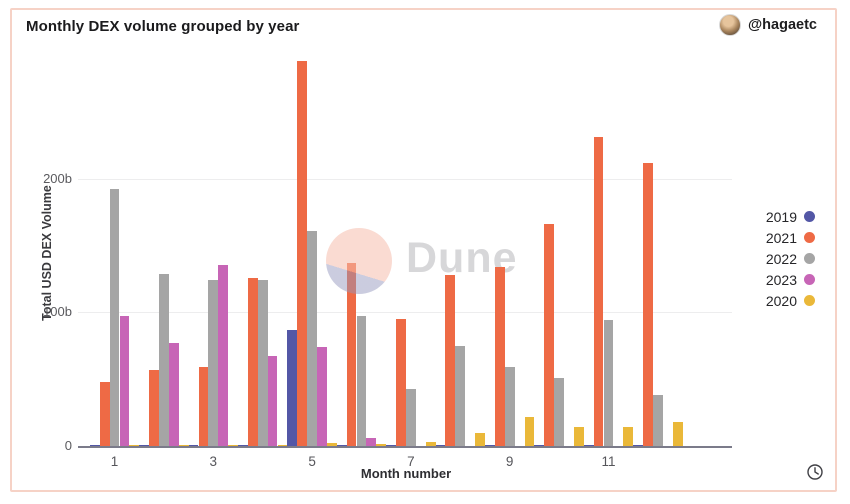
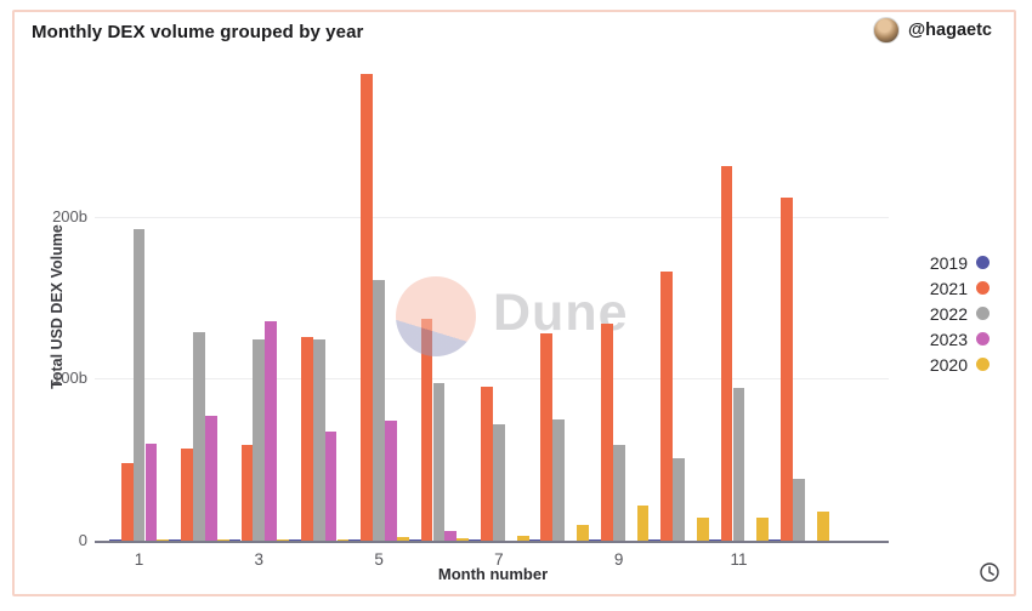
2023/1: 97b -> 60b
2019/5: 87b -> 1b
2022/7: 43b -> 72b
